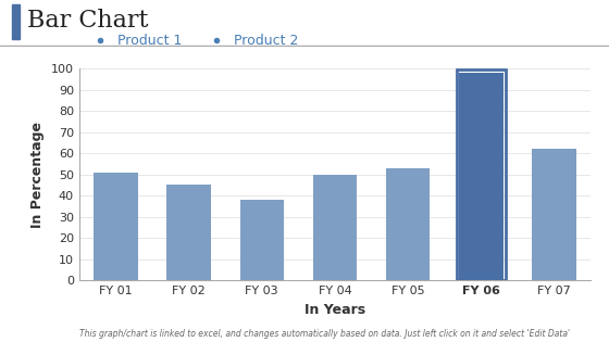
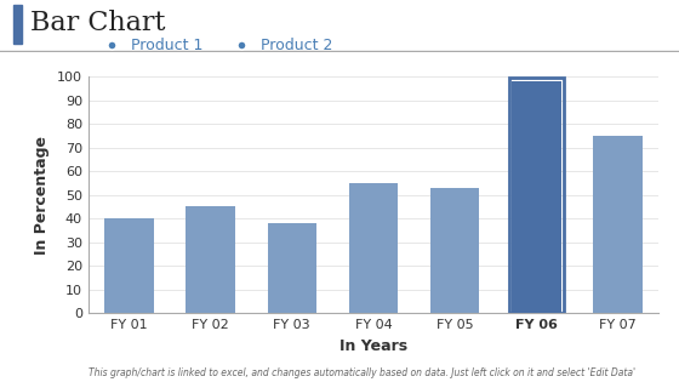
FY 01: 51 -> 40
FY 04: 50 -> 55
FY 07: 62 -> 75
